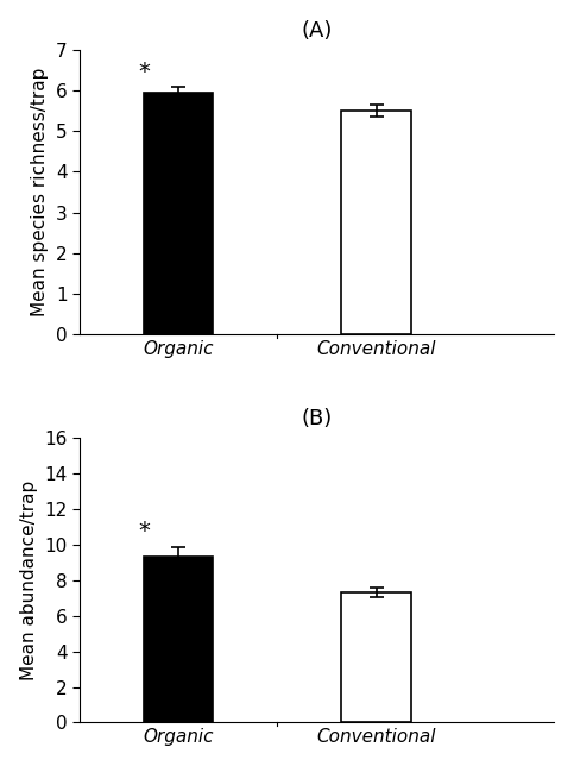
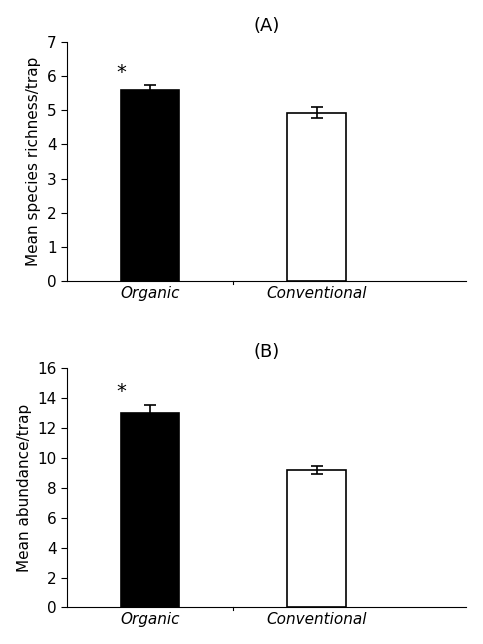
(A)/Organic: 5.95 -> 5.60
(A)/Conventional: 5.50 -> 4.93
(B)/Organic: 9.3 -> 13.0
(B)/Conventional: 7.3 -> 9.2
